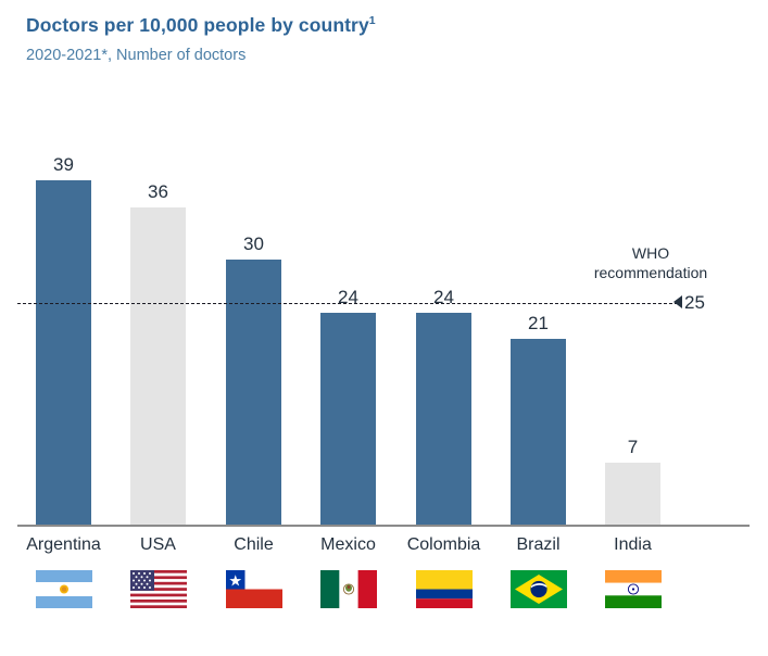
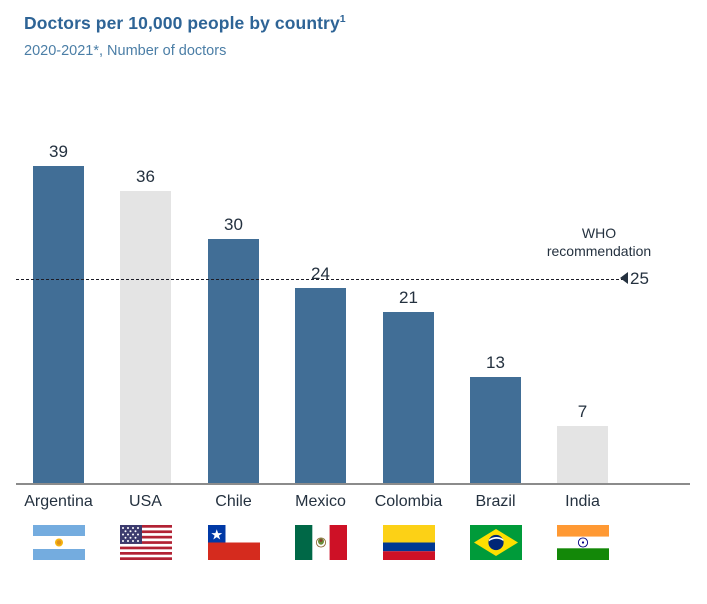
Colombia: 24 -> 21
Brazil: 21 -> 13
